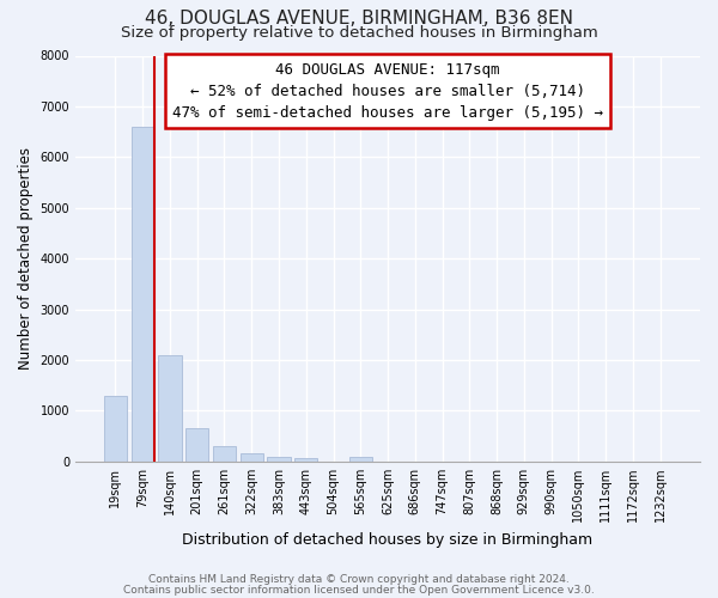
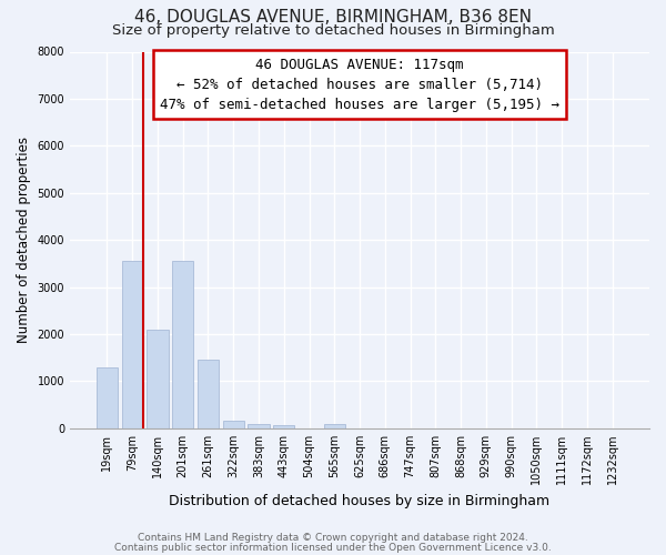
79sqm: 6600 -> 3550
201sqm: 650 -> 3550
261sqm: 310 -> 1450
